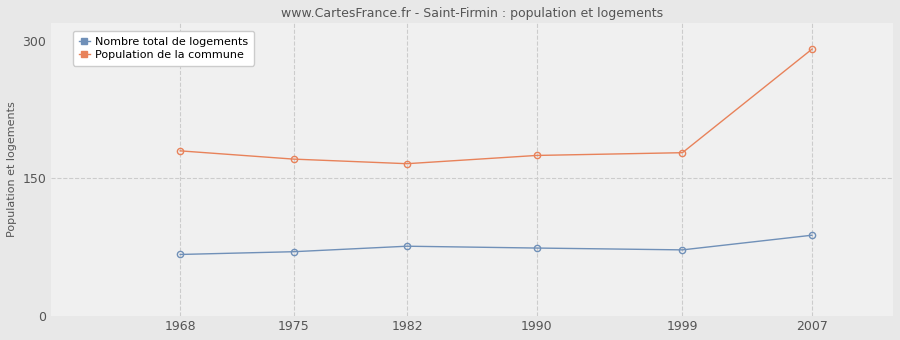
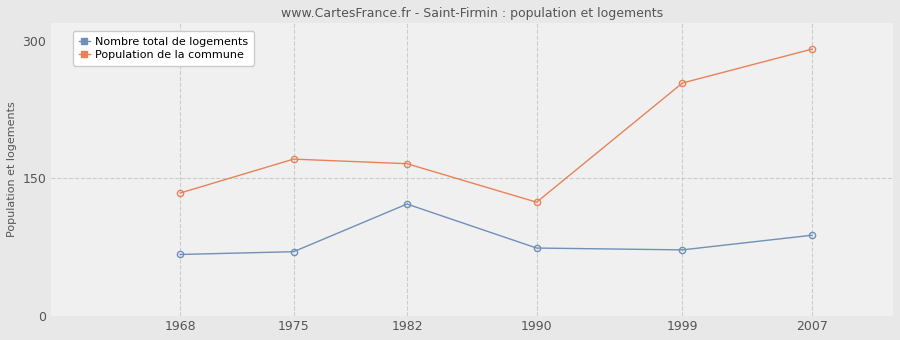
Population de la commune/1968: 180 -> 134
Nombre total de logements/1982: 76 -> 122
Population de la commune/1990: 175 -> 124
Population de la commune/1999: 178 -> 254
